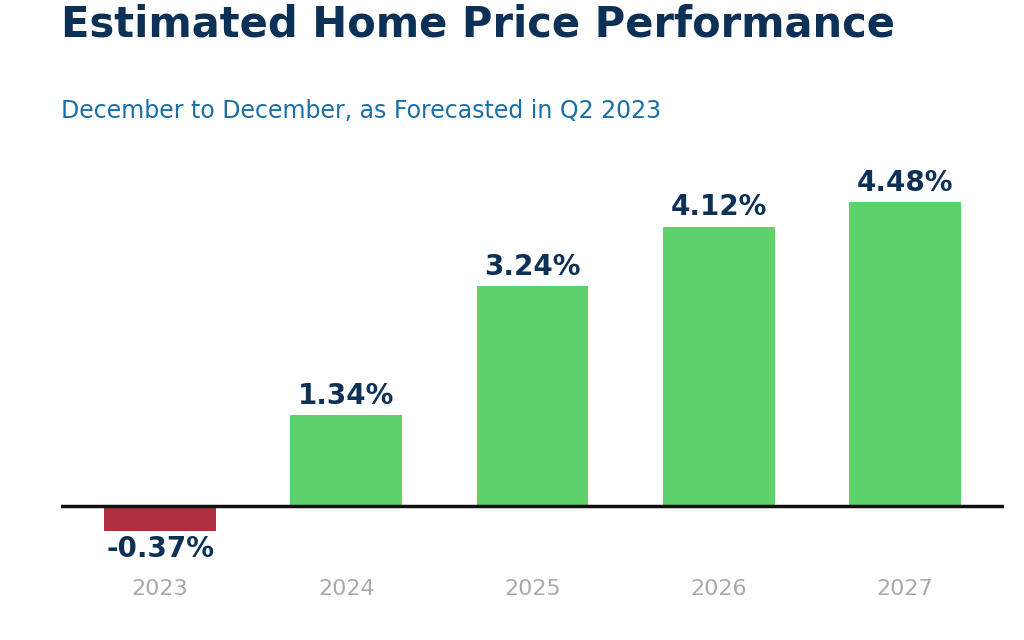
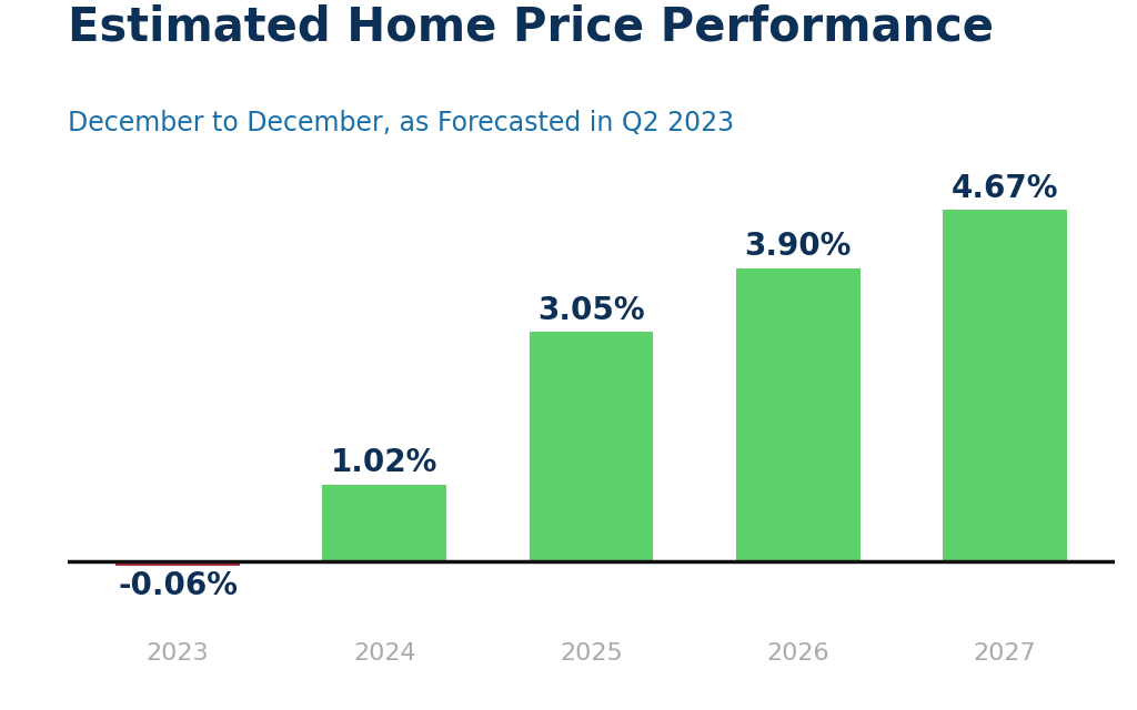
2023: -0.37% -> -0.06%
2024: 1.34% -> 1.02%
2025: 3.24% -> 3.05%
2026: 4.12% -> 3.90%
2027: 4.48% -> 4.67%
